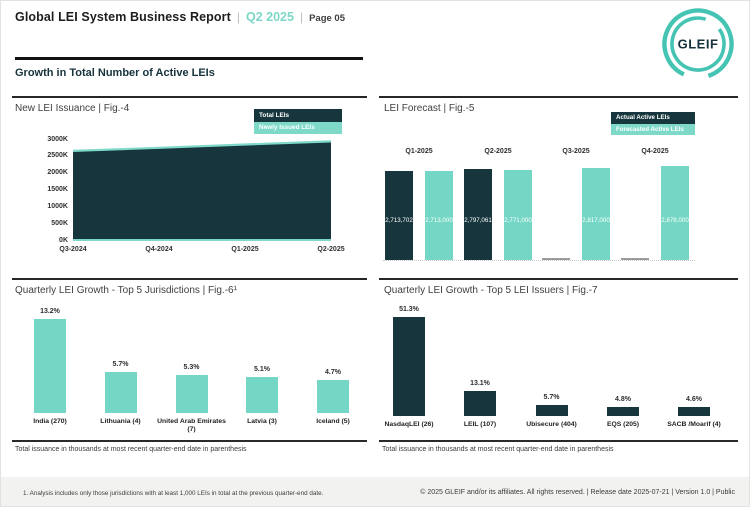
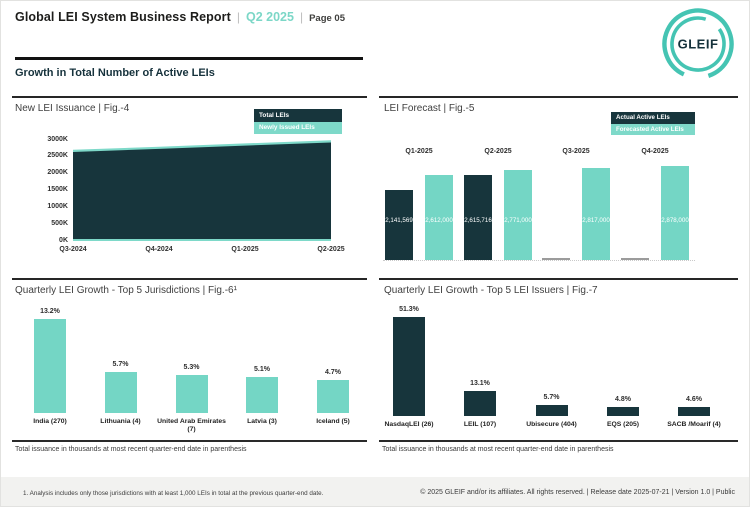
LEI Forecast | Fig.-5/Actual Active LEIs/Q1-2025: 2,713,702 -> 2,141,569
LEI Forecast | Fig.-5/Forecasted Active LEIs/Q1-2025: 2,713,000 -> 2,612,000
LEI Forecast | Fig.-5/Actual Active LEIs/Q2-2025: 2,797,061 -> 2,615,716
